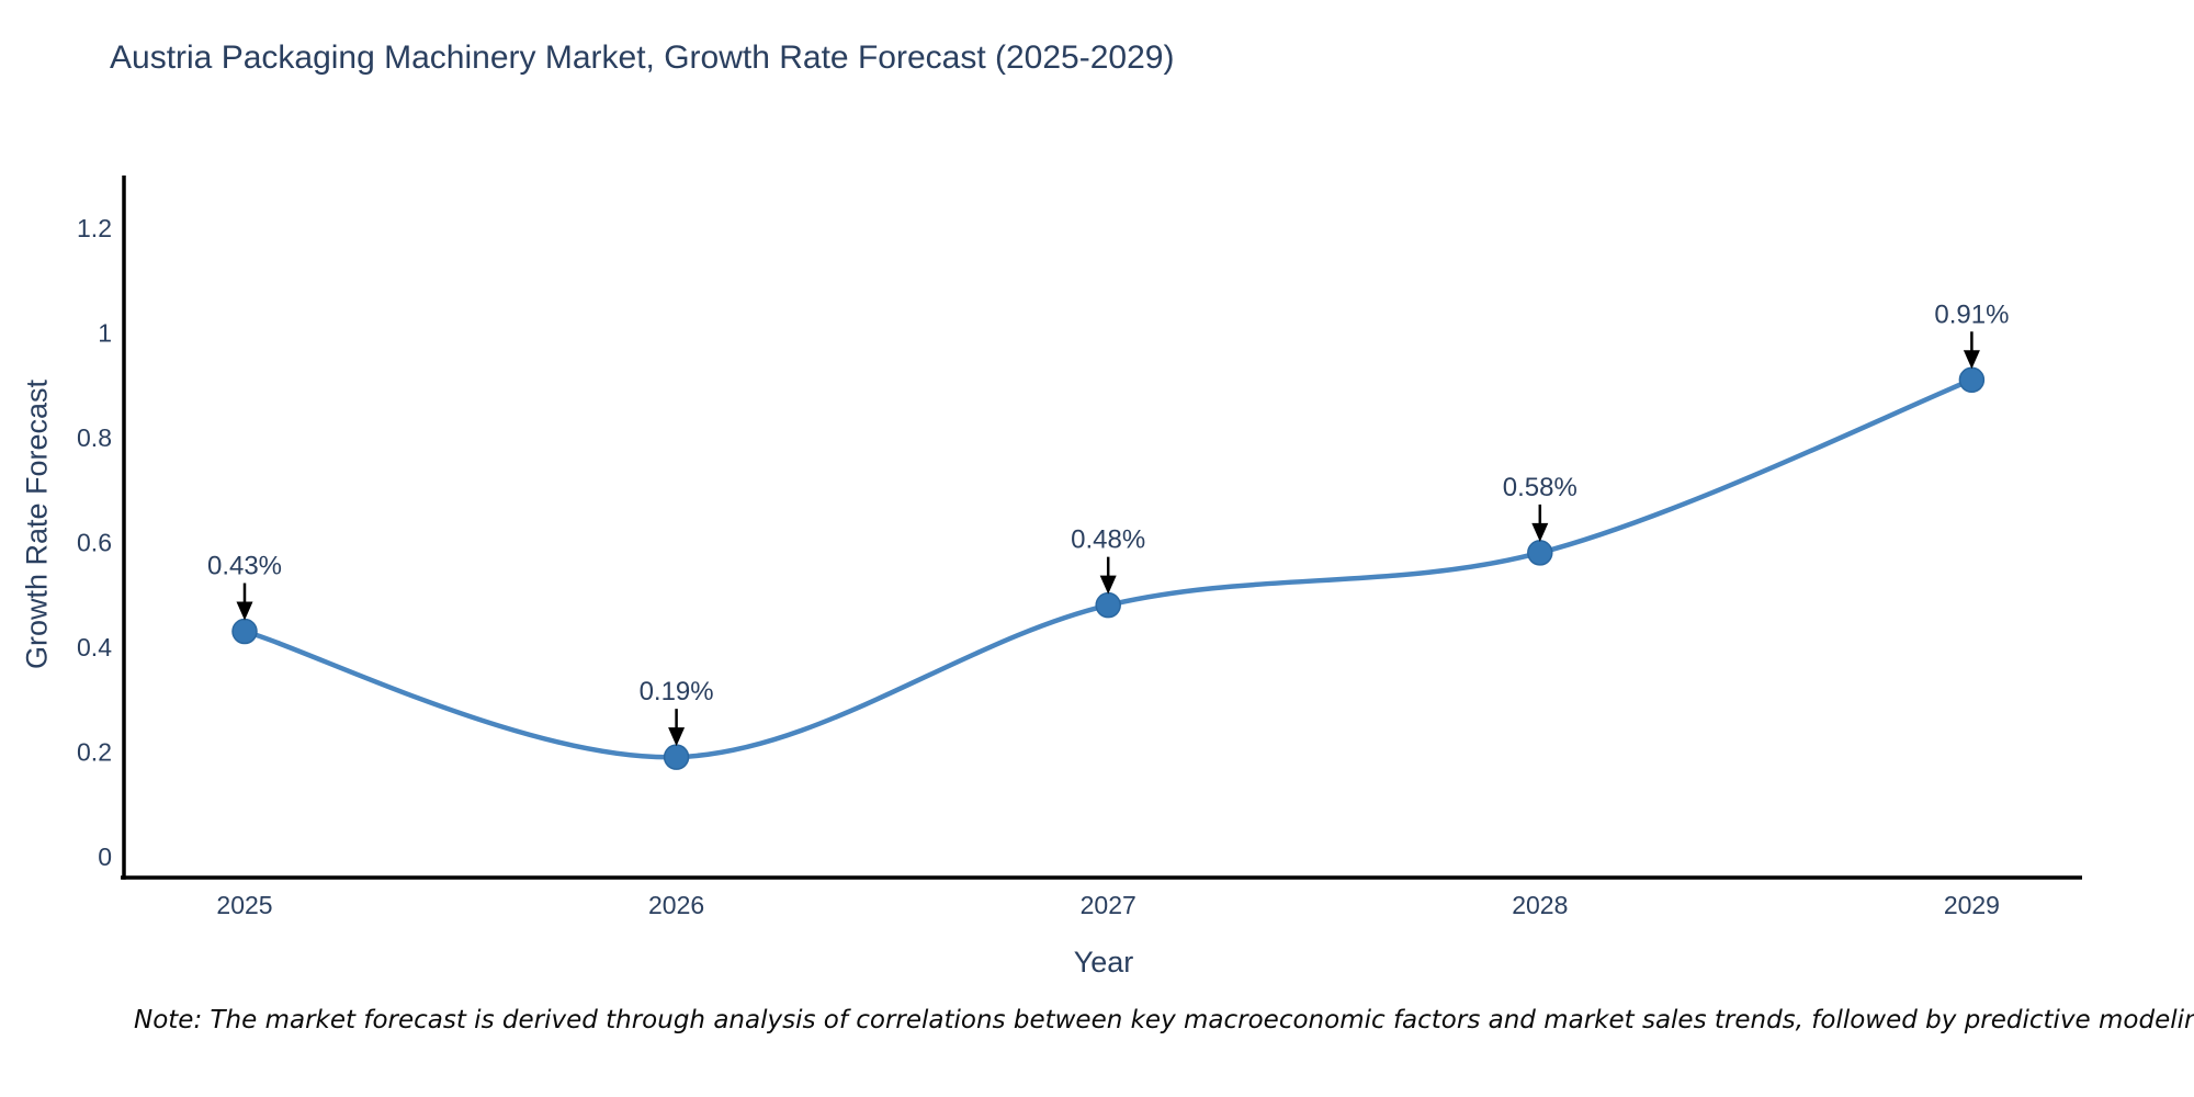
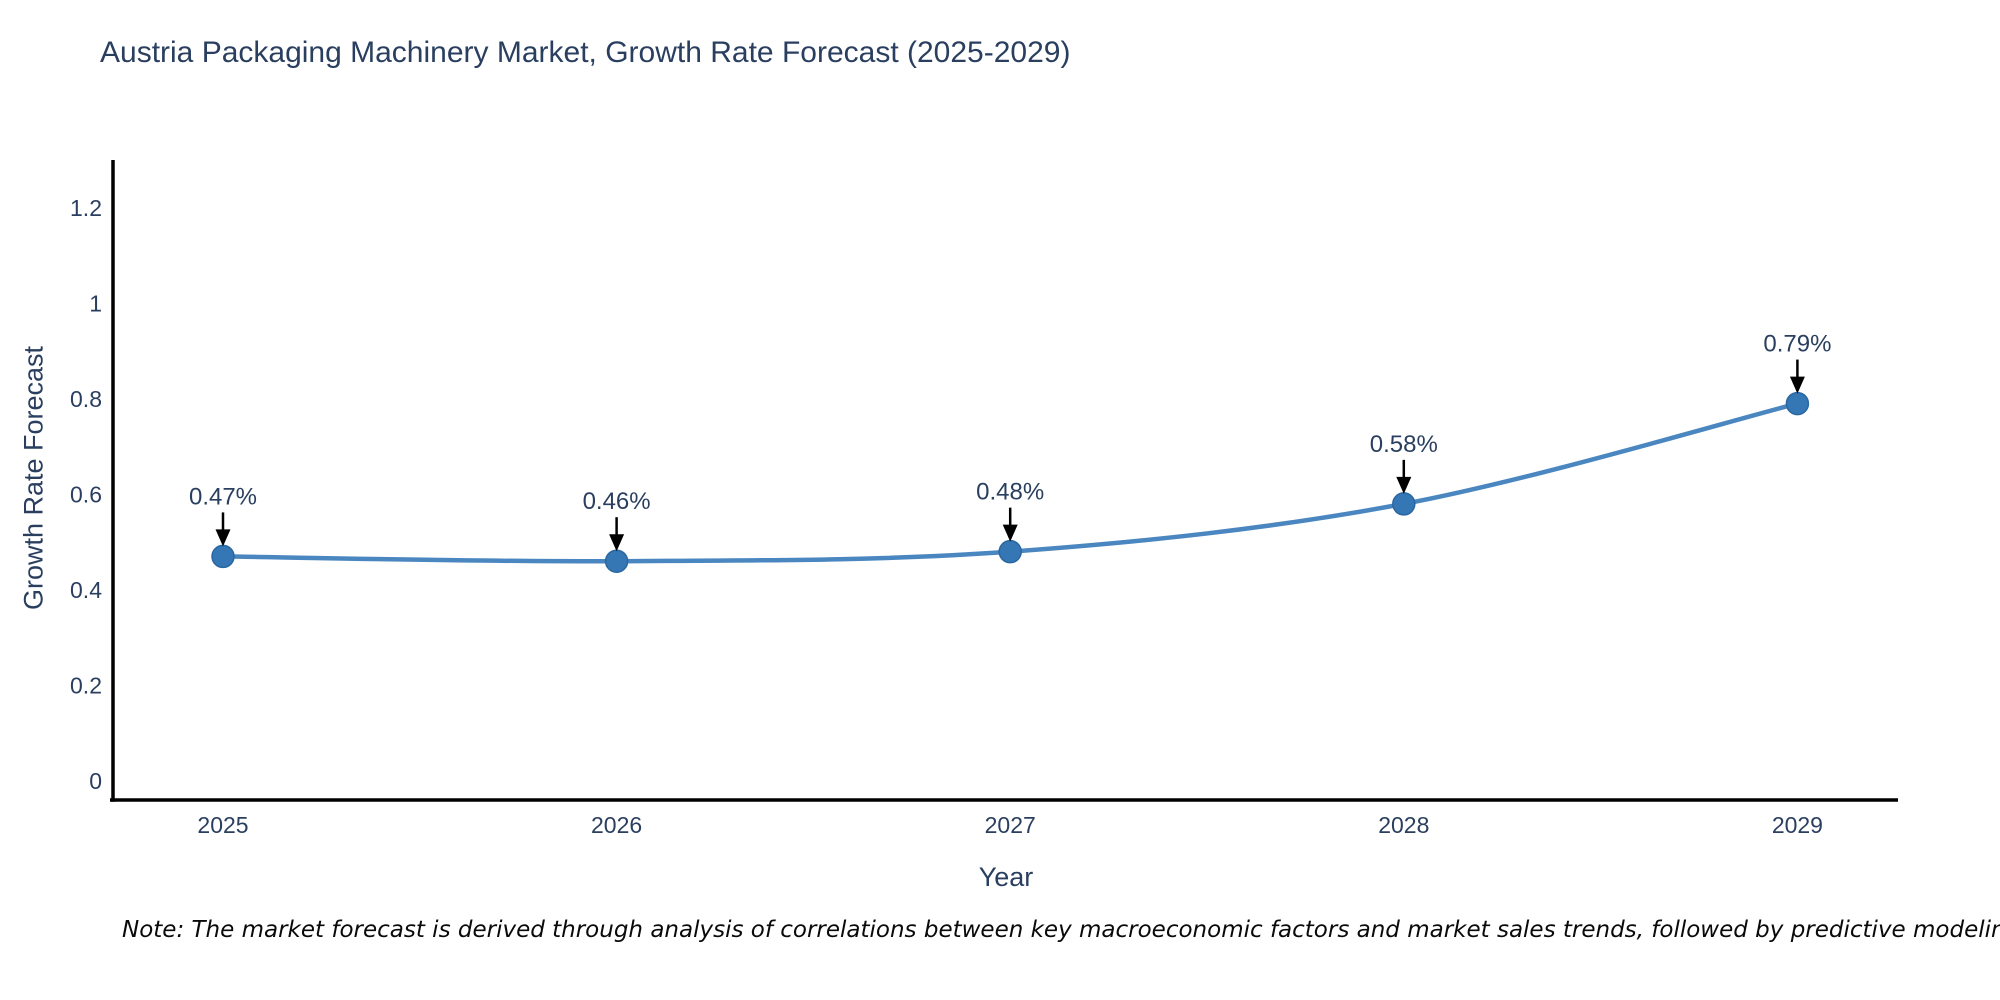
2025: 0.43% -> 0.47%
2026: 0.19% -> 0.46%
2029: 0.91% -> 0.79%
